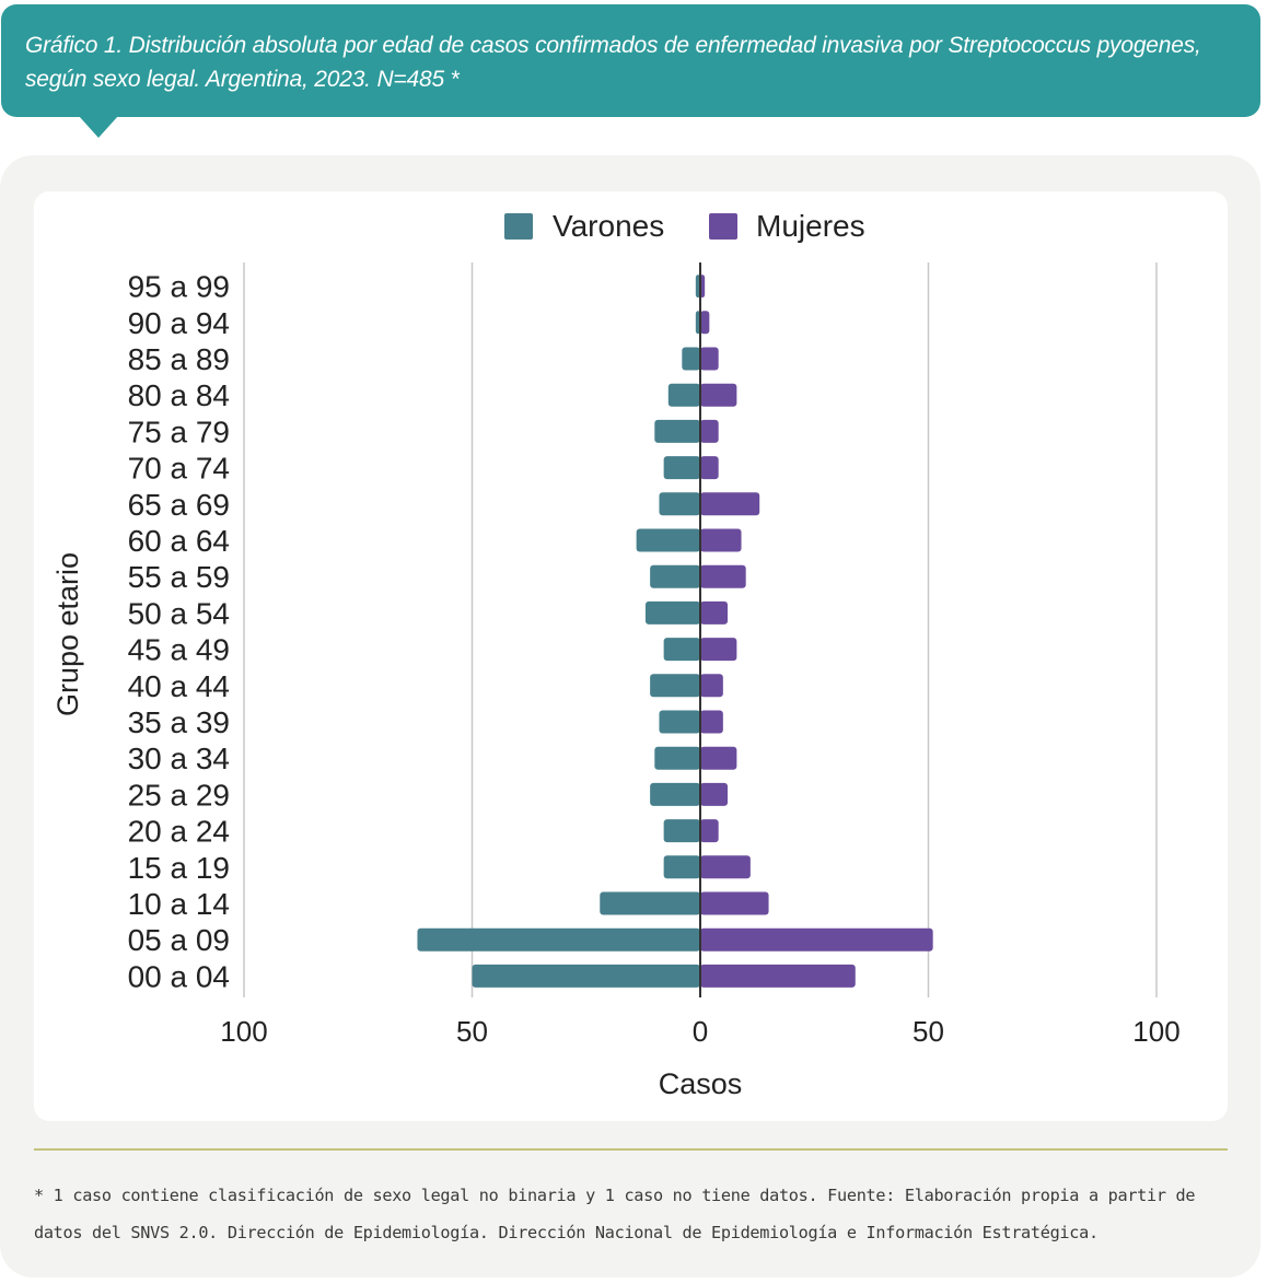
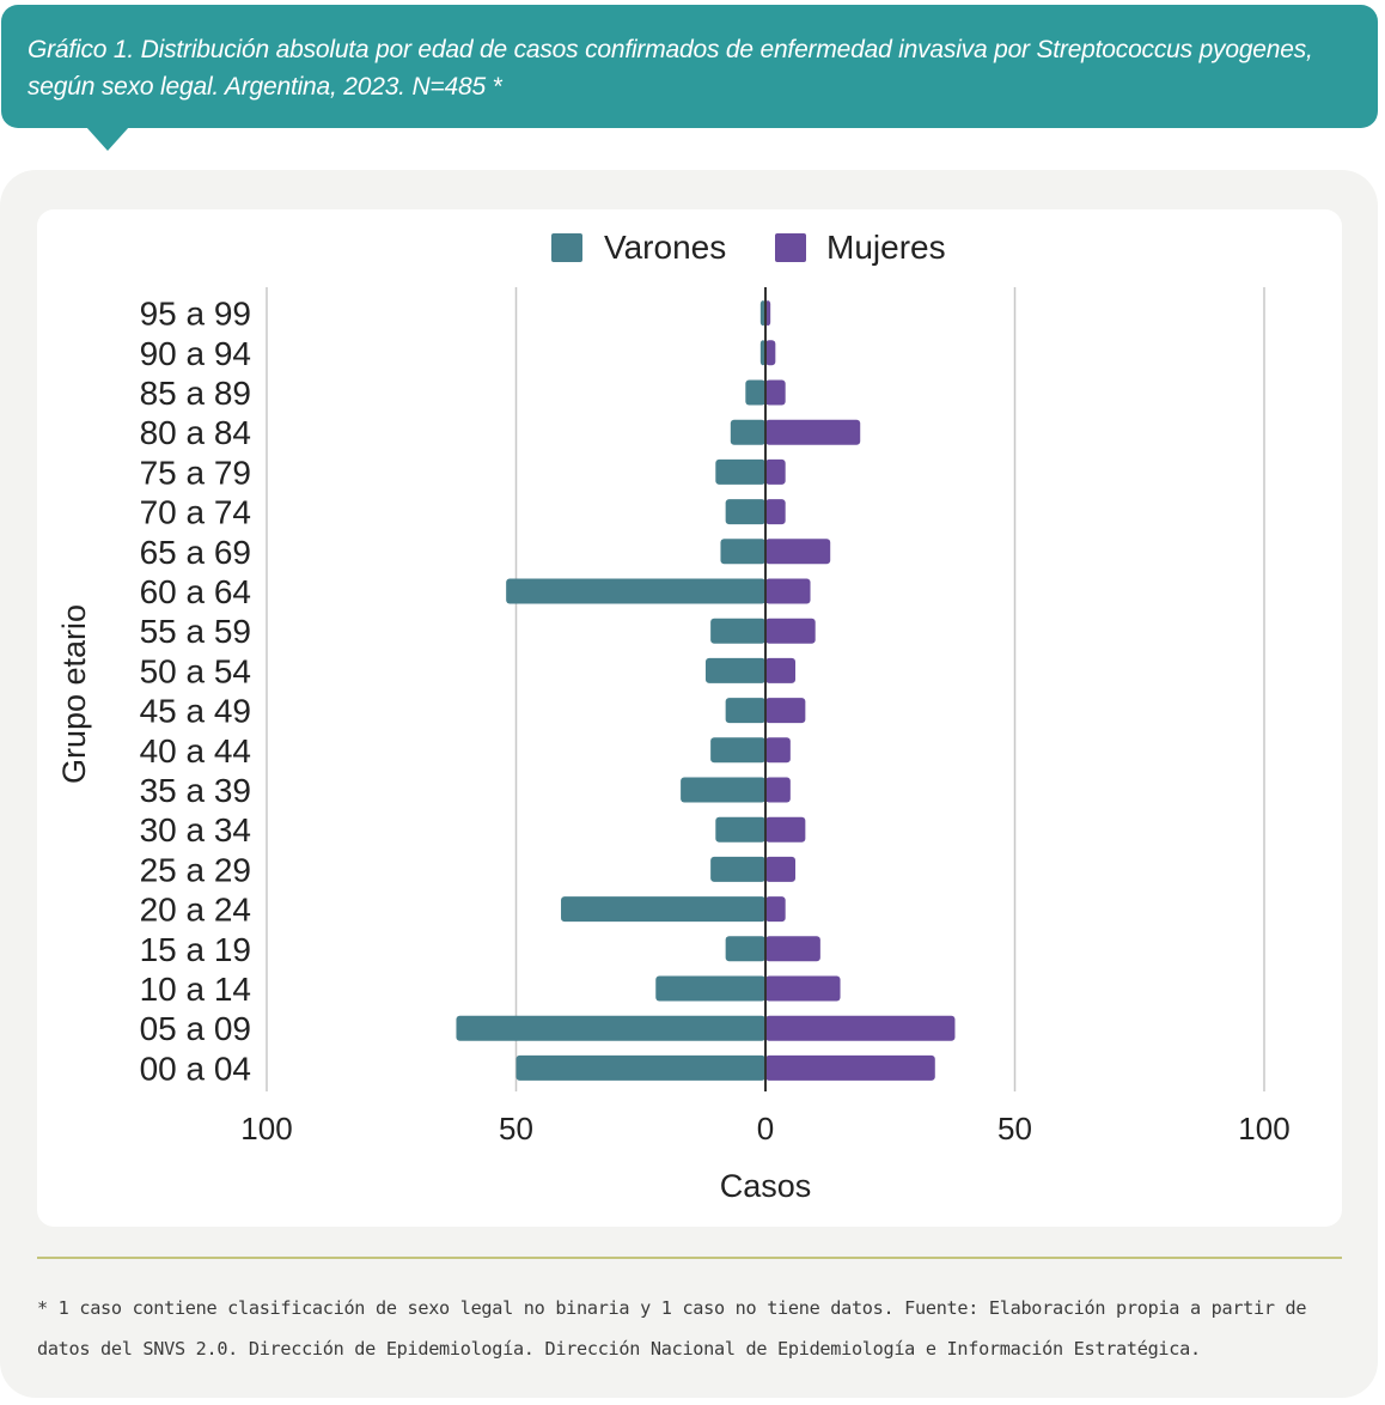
Mujeres/05 a 09: 51 -> 38
Varones/20 a 24: 8 -> 41
Varones/35 a 39: 9 -> 17
Varones/60 a 64: 14 -> 52
Mujeres/80 a 84: 8 -> 19
